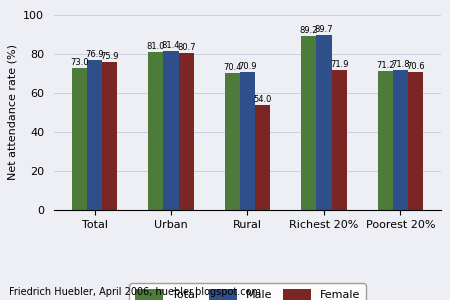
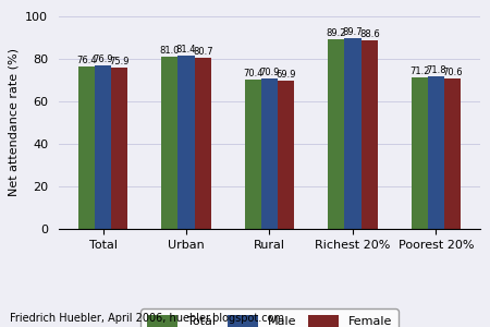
Total/Total: 73 -> 76
Female/Rural: 54.0 -> 69.9
Female/Richest 20%: 71.9 -> 88.6
